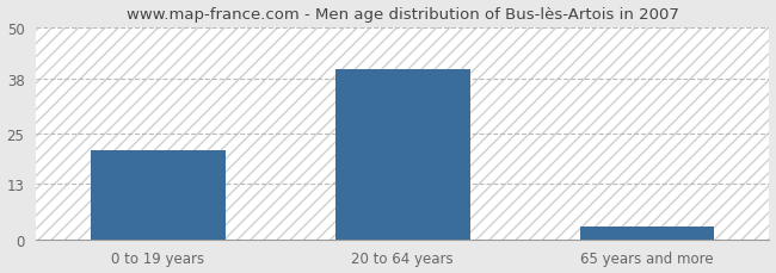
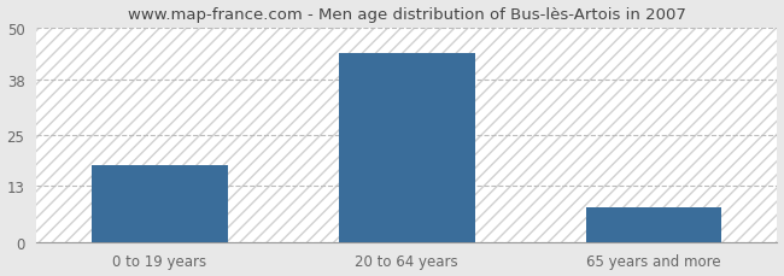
0 to 19 years: 21 -> 18
20 to 64 years: 40 -> 44
65 years and more: 3 -> 8
